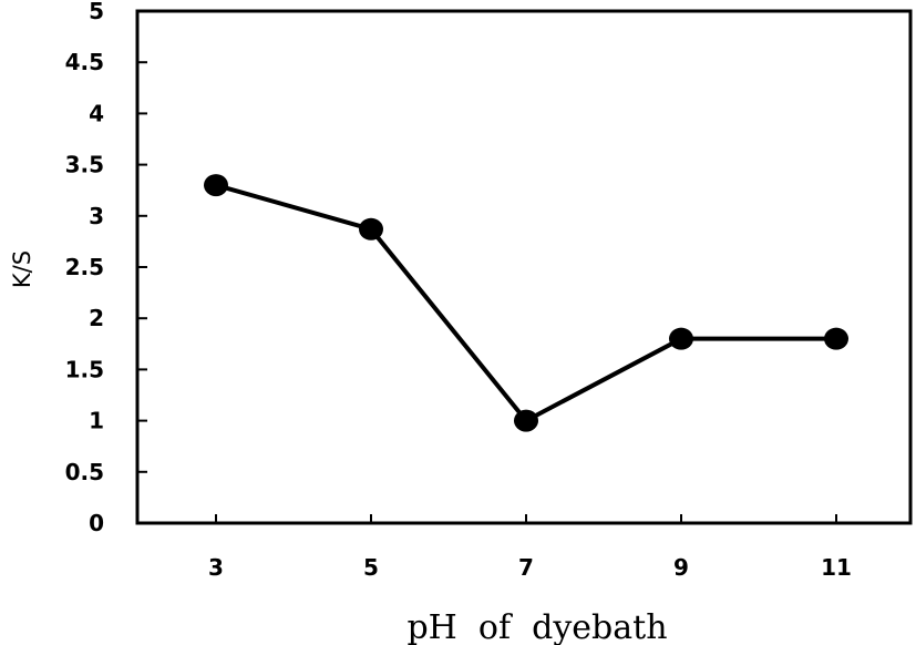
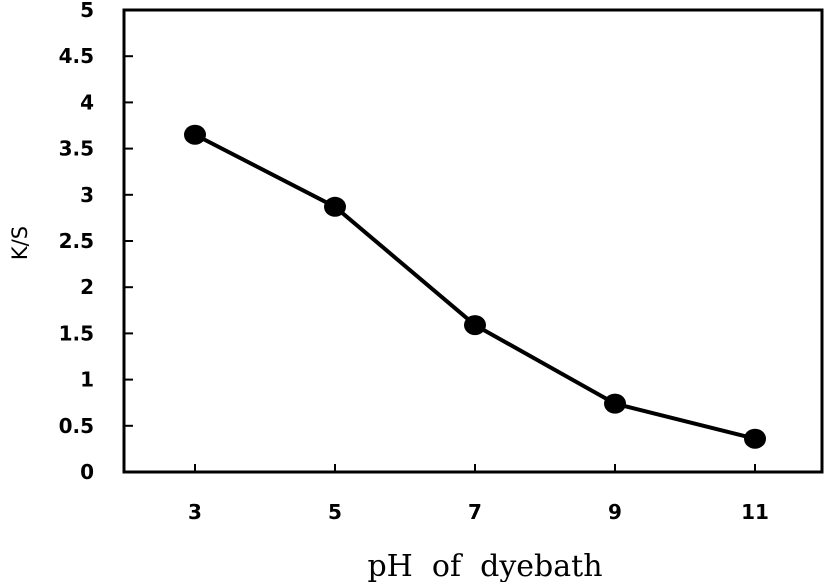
3: 3.3 -> 3.6
7: 1.0 -> 1.6
9: 1.8 -> 0.7
11: 1.8 -> 0.4
